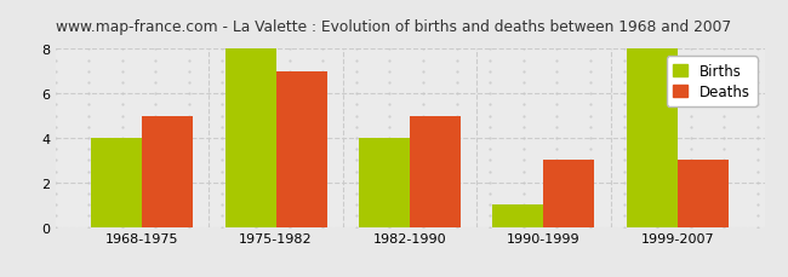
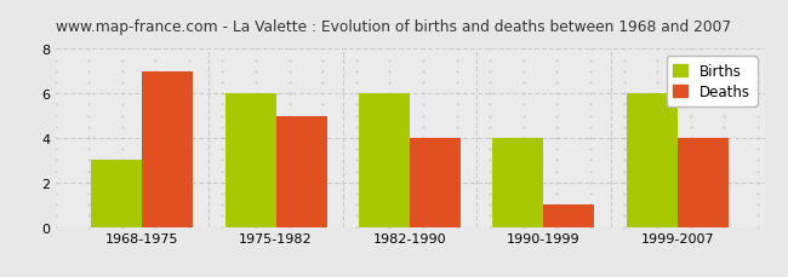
Births/1968-1975: 4 -> 3
Deaths/1968-1975: 5 -> 7
Births/1975-1982: 8 -> 6
Deaths/1975-1982: 7 -> 5
Births/1982-1990: 4 -> 6
Deaths/1982-1990: 5 -> 4
Births/1990-1999: 1 -> 4
Deaths/1990-1999: 3 -> 1
Births/1999-2007: 8 -> 6
Deaths/1999-2007: 3 -> 4
